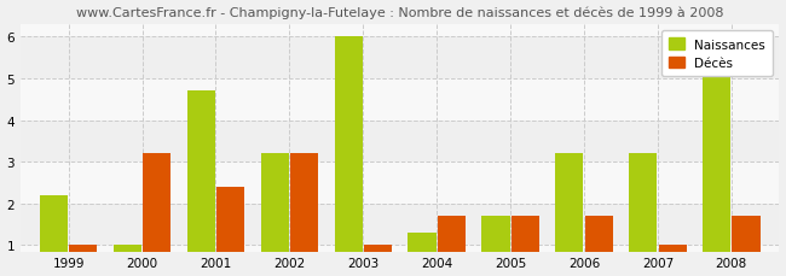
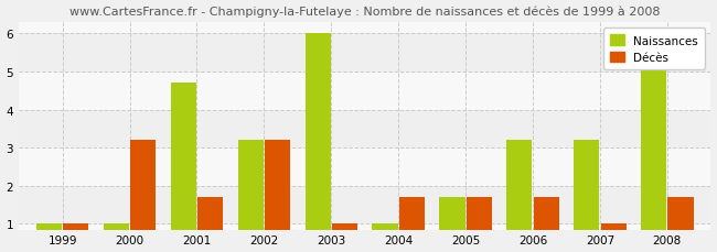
Naissances/1999: 2.2 -> 1.0
Décès/2001: 2.4 -> 1.7
Naissances/2004: 1.3 -> 1.0
